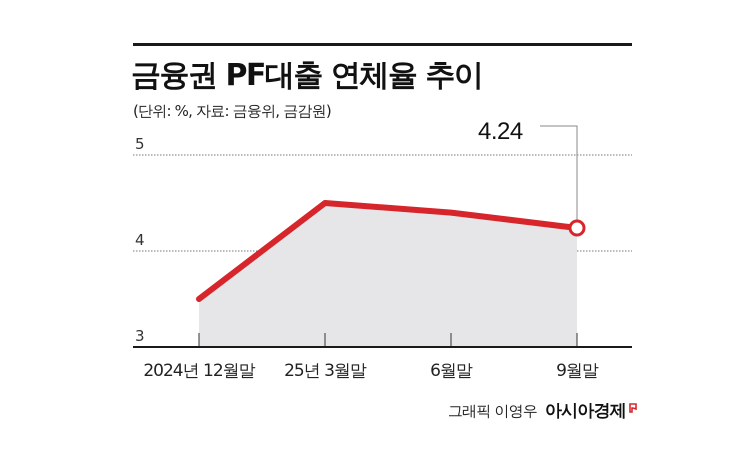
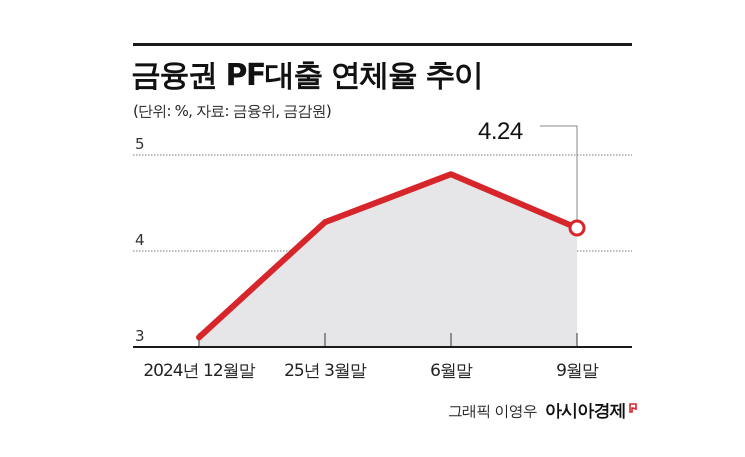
2024년 12월말: 3.5 -> 3.1
25년 3월말: 4.5 -> 4.3
6월말: 4.4 -> 4.8
